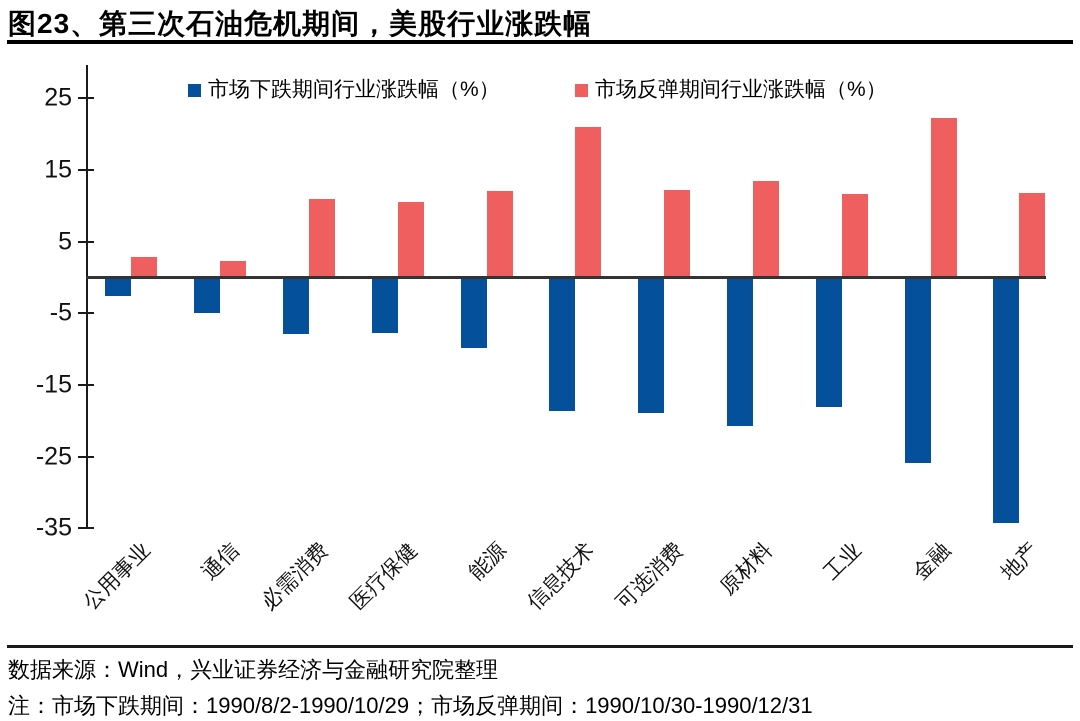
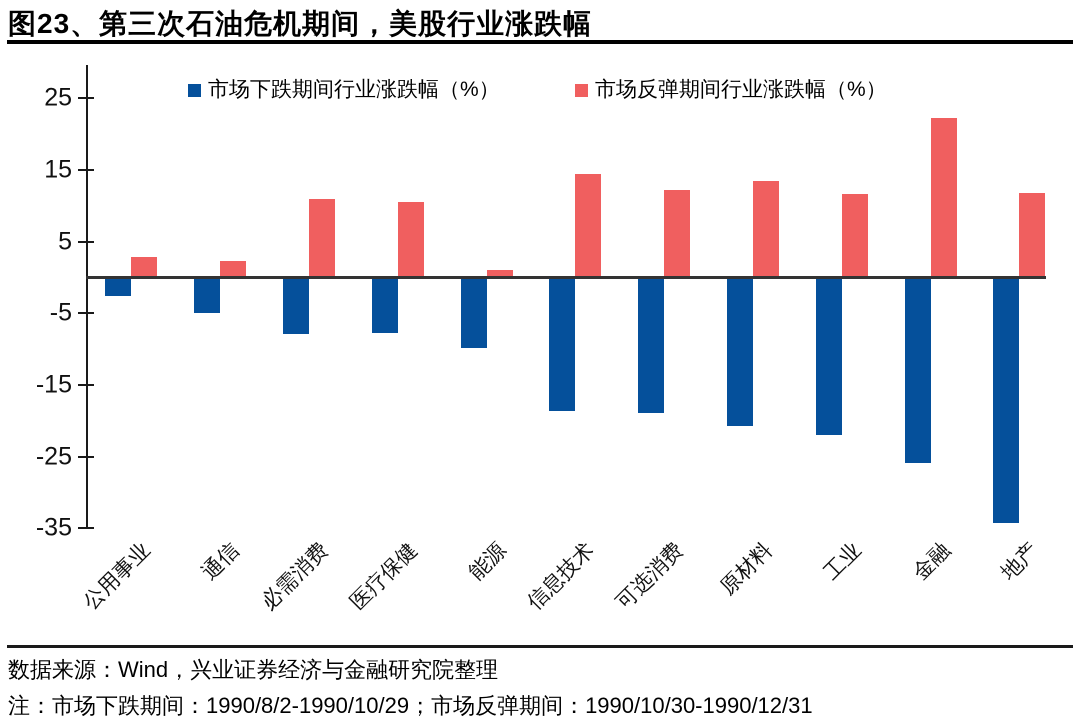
市场反弹期间行业涨跌幅（%）/能源: 12 -> 1
市场反弹期间行业涨跌幅（%）/信息技术: 21 -> 14
市场下跌期间行业涨跌幅（%）/工业: -18 -> -22
